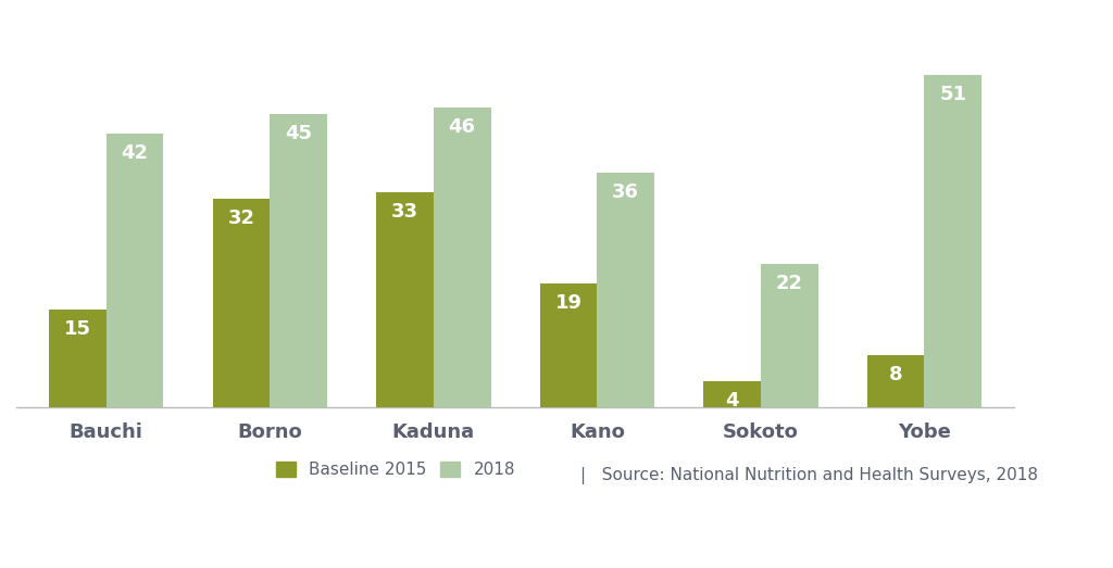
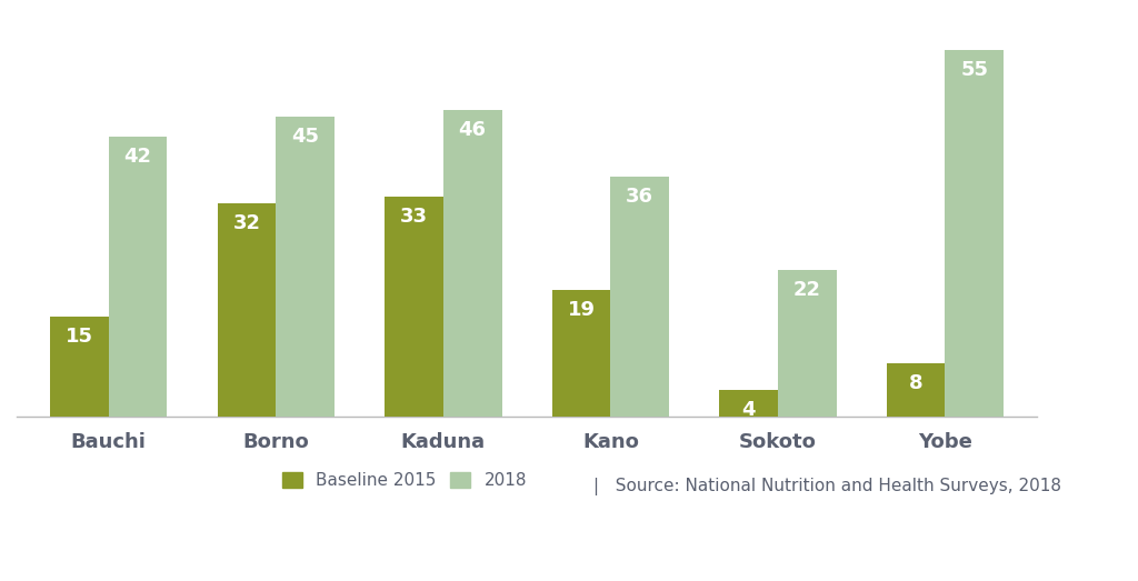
2018/Yobe: 51 -> 55
